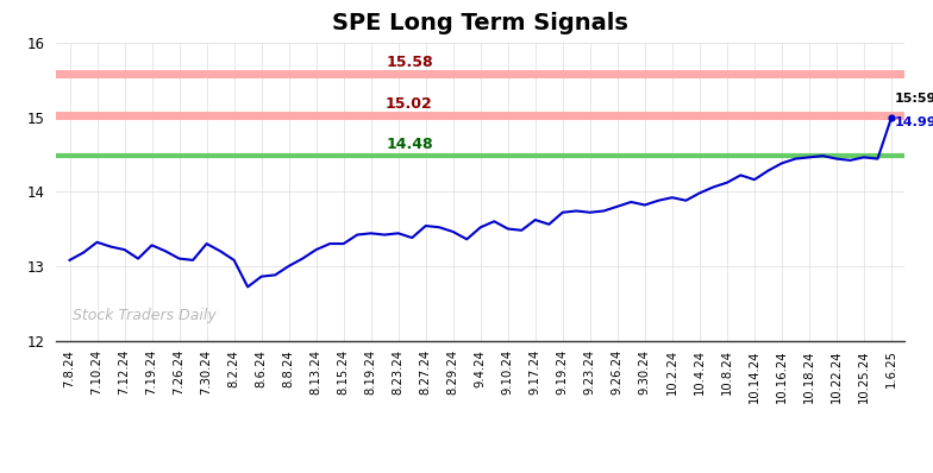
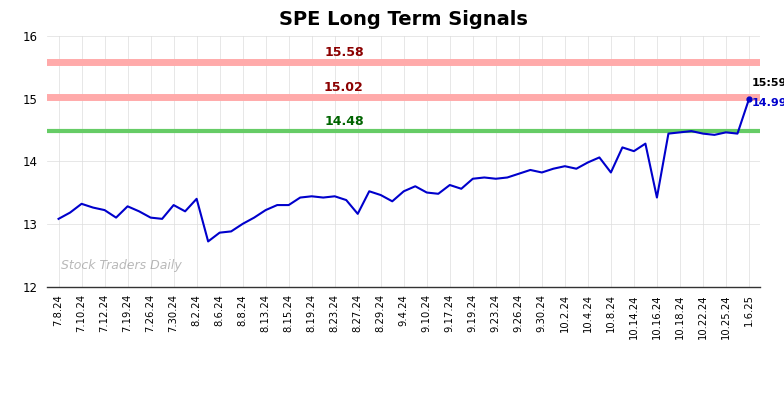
8.2.24: 13.08 -> 13.40
8.27.24: 13.54 -> 13.16
10.8.24: 14.12 -> 13.82
10.16.24: 14.38 -> 13.42
